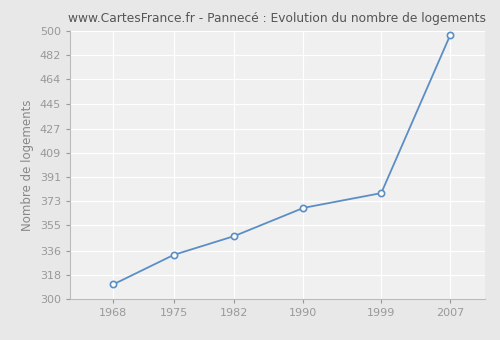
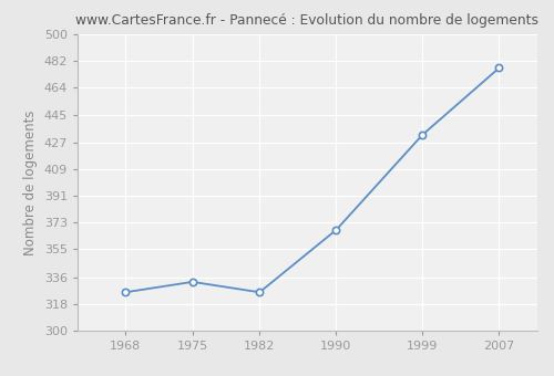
1968: 311 -> 326
1982: 347 -> 326
1999: 379 -> 432
2007: 497 -> 477
